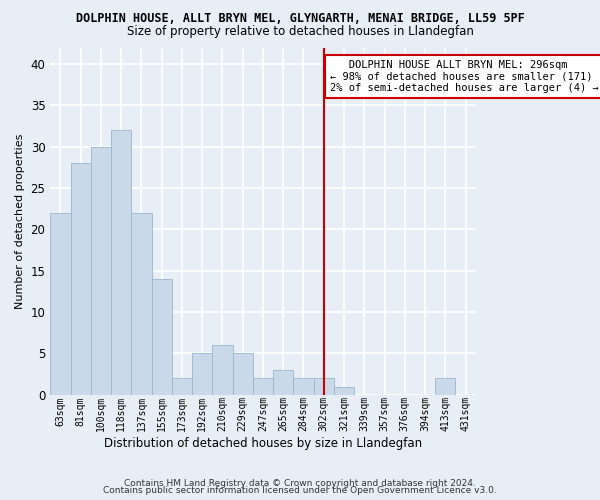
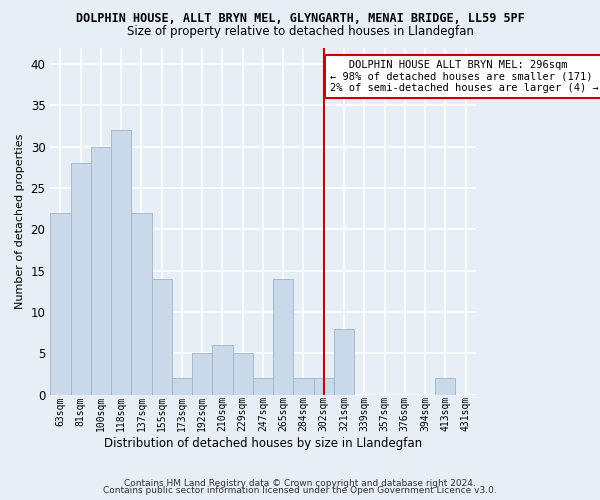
265sqm: 3 -> 14
321sqm: 1 -> 8
